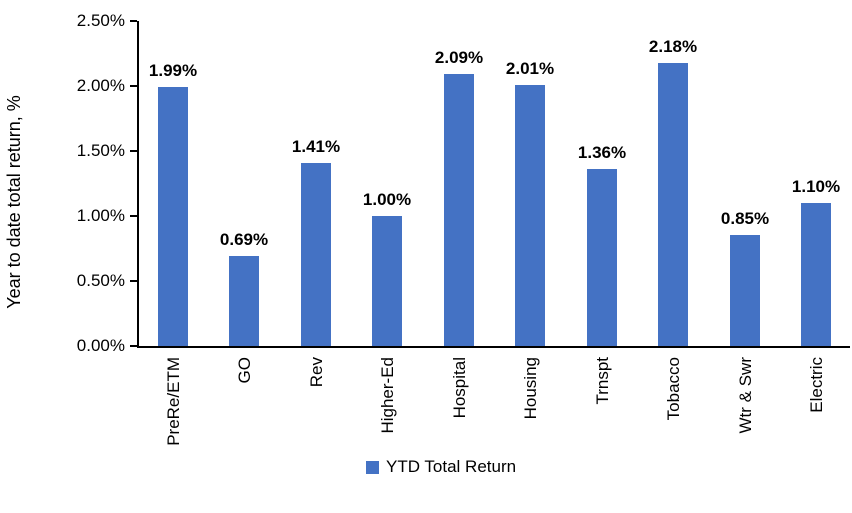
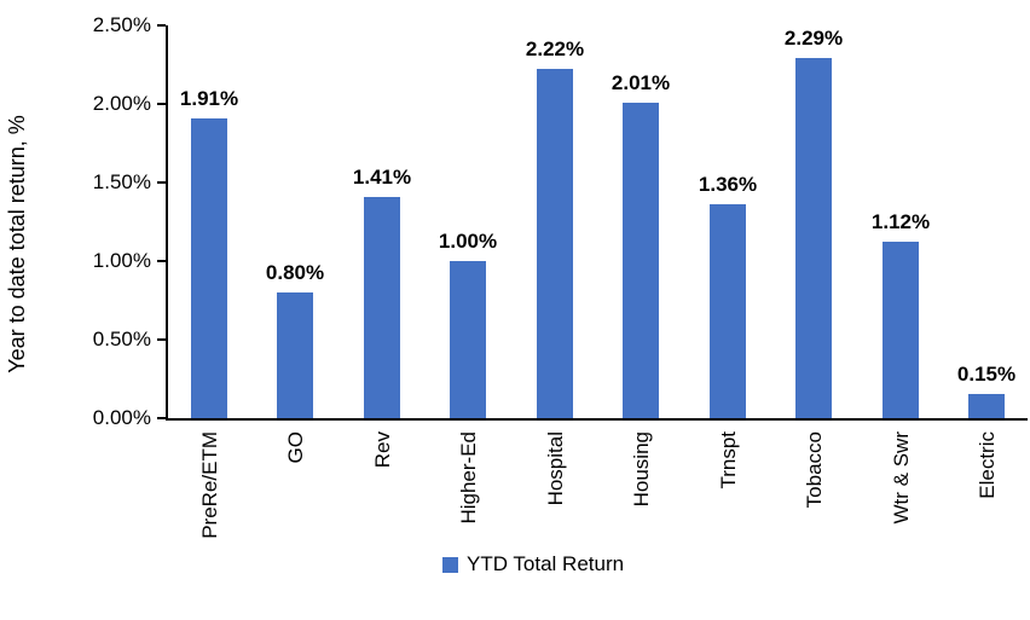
PreRe/ETM: 1.99% -> 1.91%
GO: 0.69% -> 0.80%
Hospital: 2.09% -> 2.22%
Tobacco: 2.18% -> 2.29%
Wtr & Swr: 0.85% -> 1.12%
Electric: 1.10% -> 0.15%
